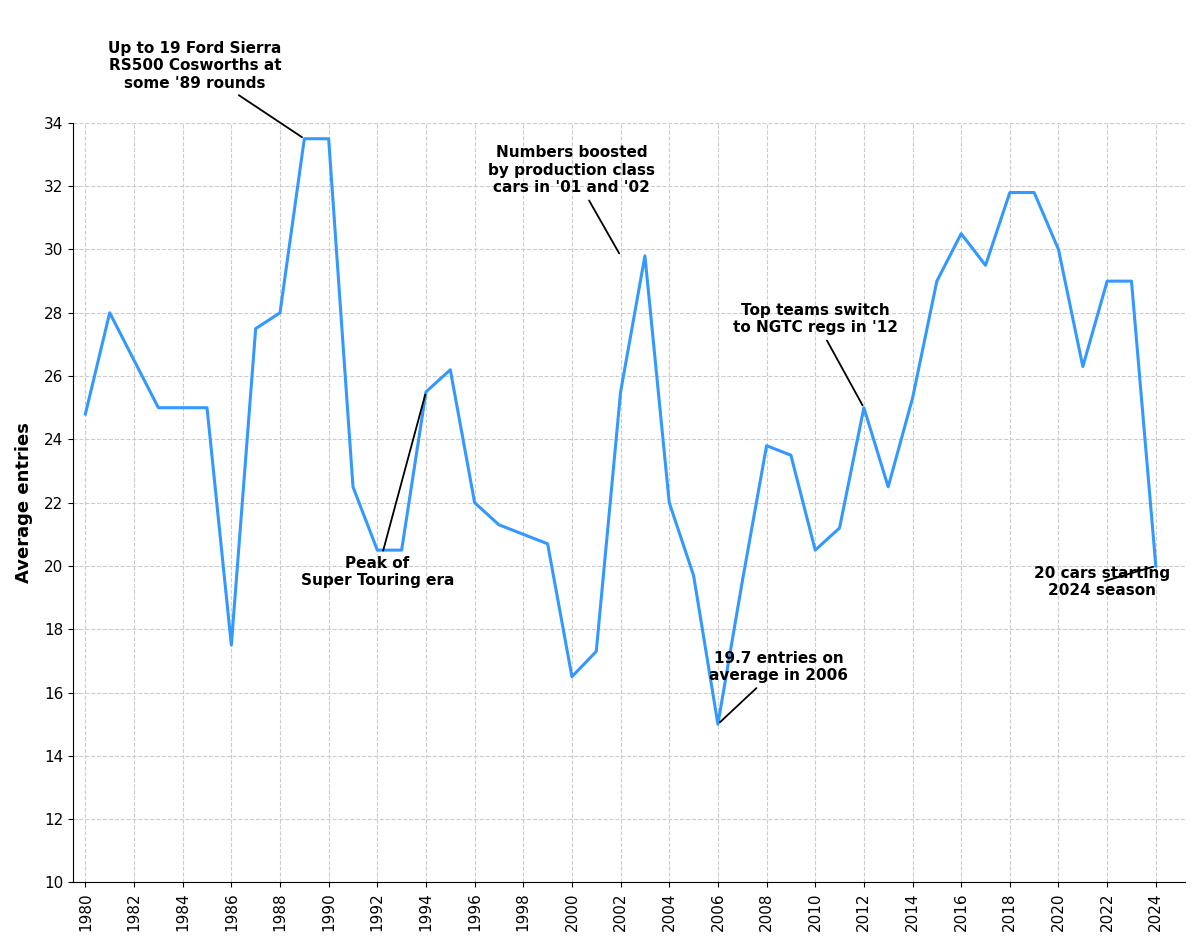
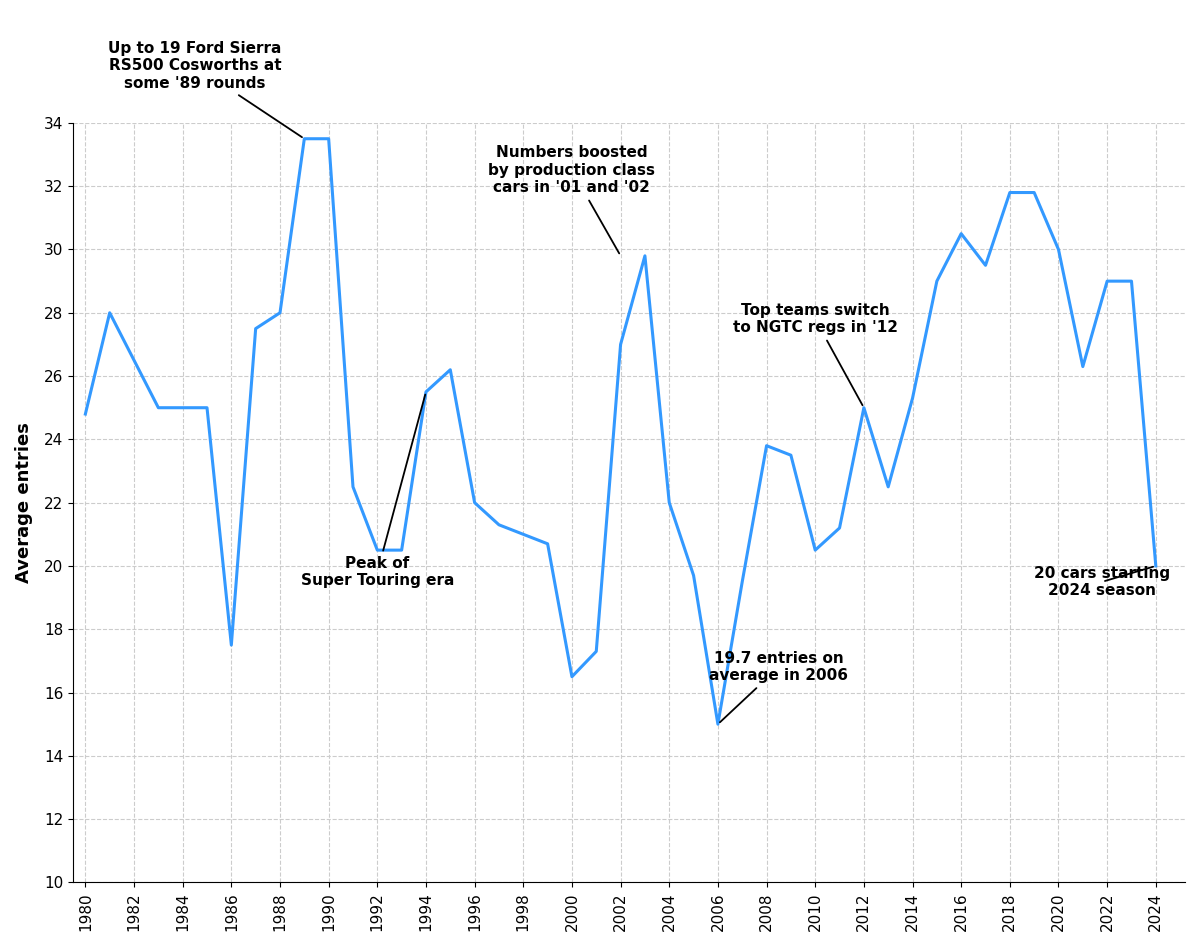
2002: 25.5 -> 27.0
